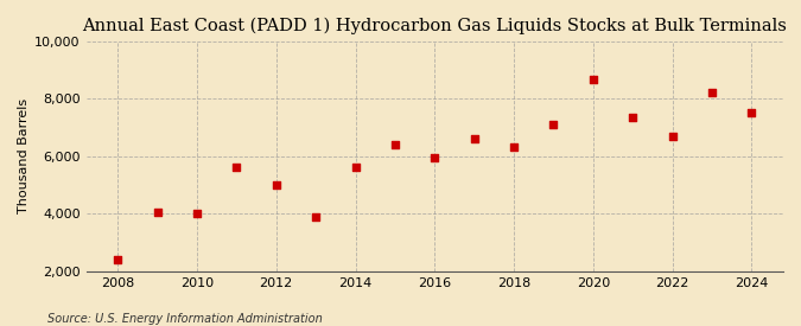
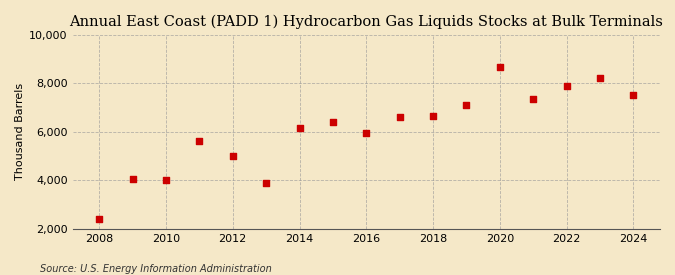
2014: 5,600 -> 6,150
2018: 6,300 -> 6,650
2022: 6,700 -> 7,900
